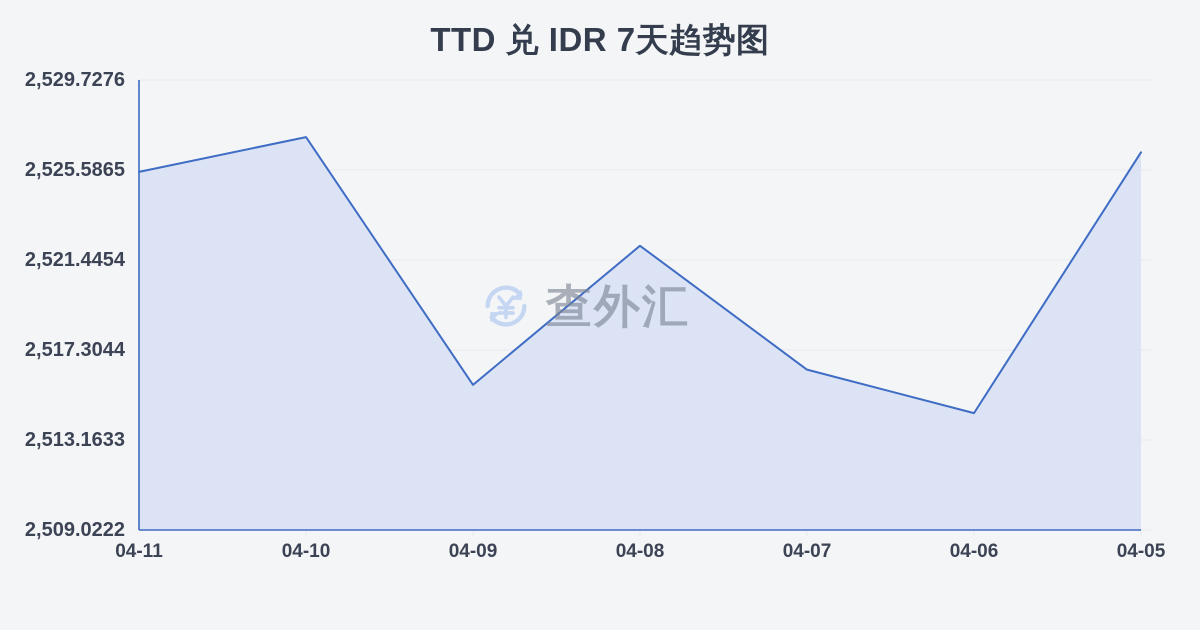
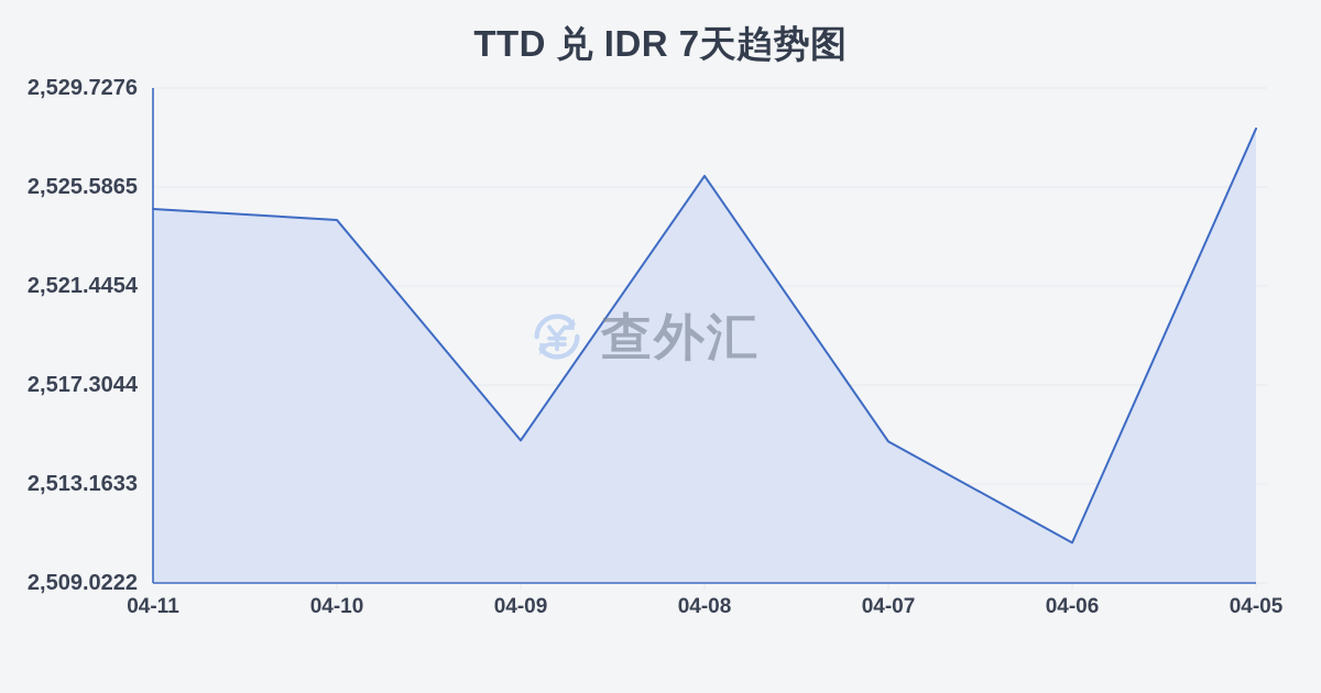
04-11: 2525.5 -> 2524.7
04-10: 2527.1 -> 2524.2
04-09: 2515.7 -> 2515.0
04-08: 2522.1 -> 2526.0
04-07: 2516.4 -> 2514.9
04-06: 2514.4 -> 2510.7
04-05: 2526.4 -> 2528.0
